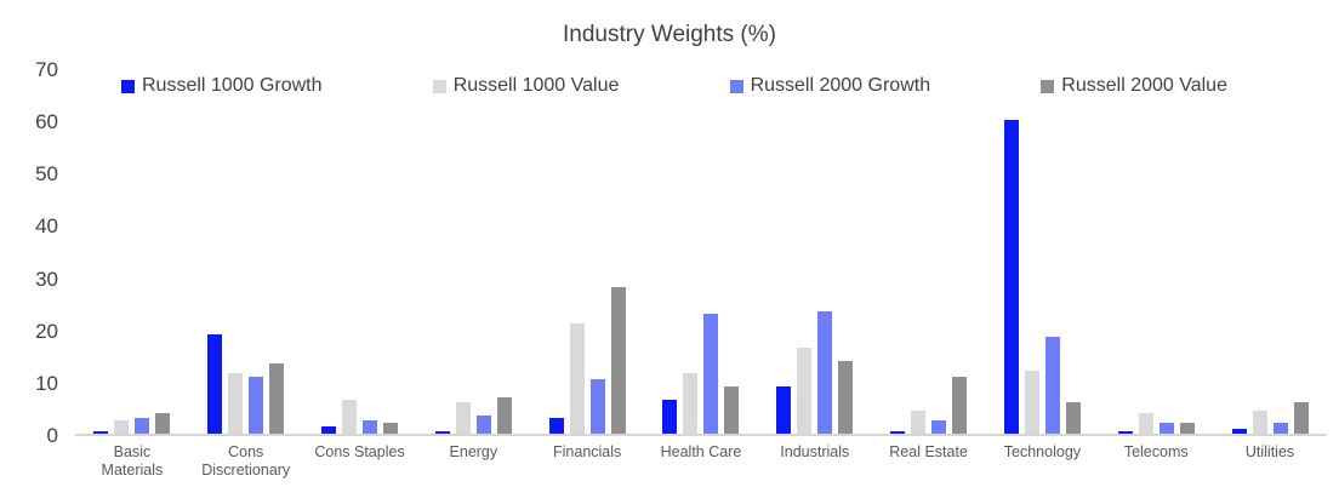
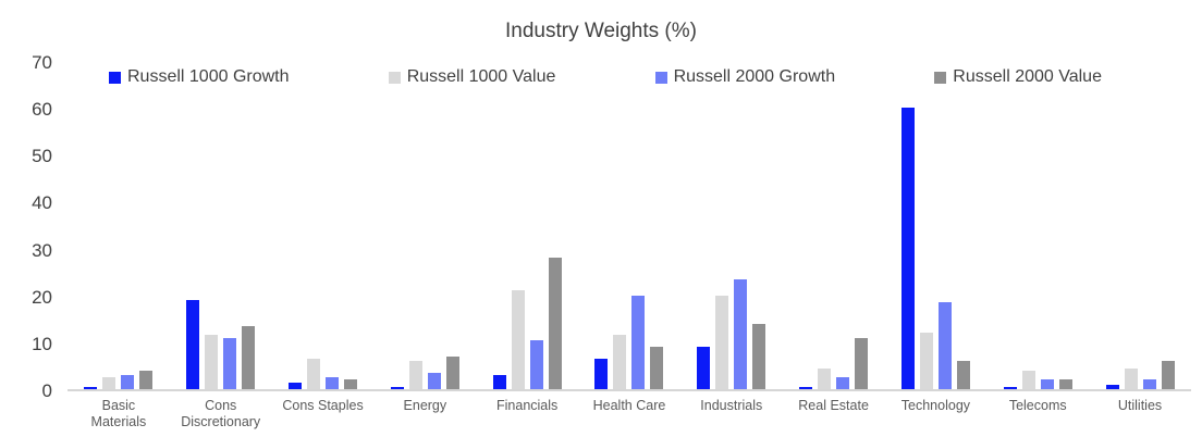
Russell 2000 Growth/Health Care: 23 -> 20
Russell 1000 Value/Industrials: 16 -> 20
